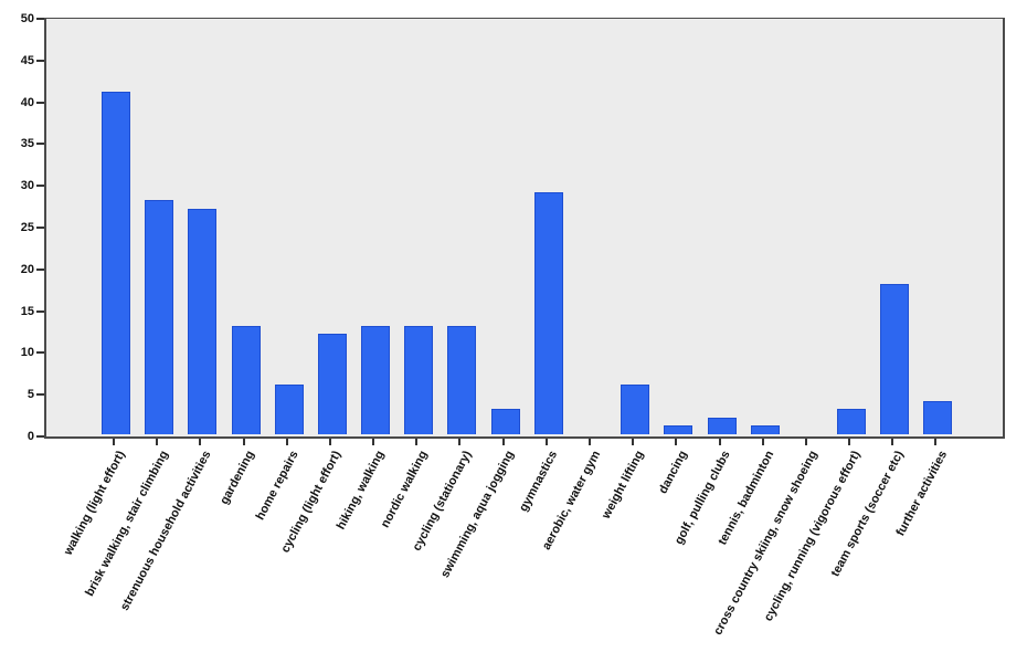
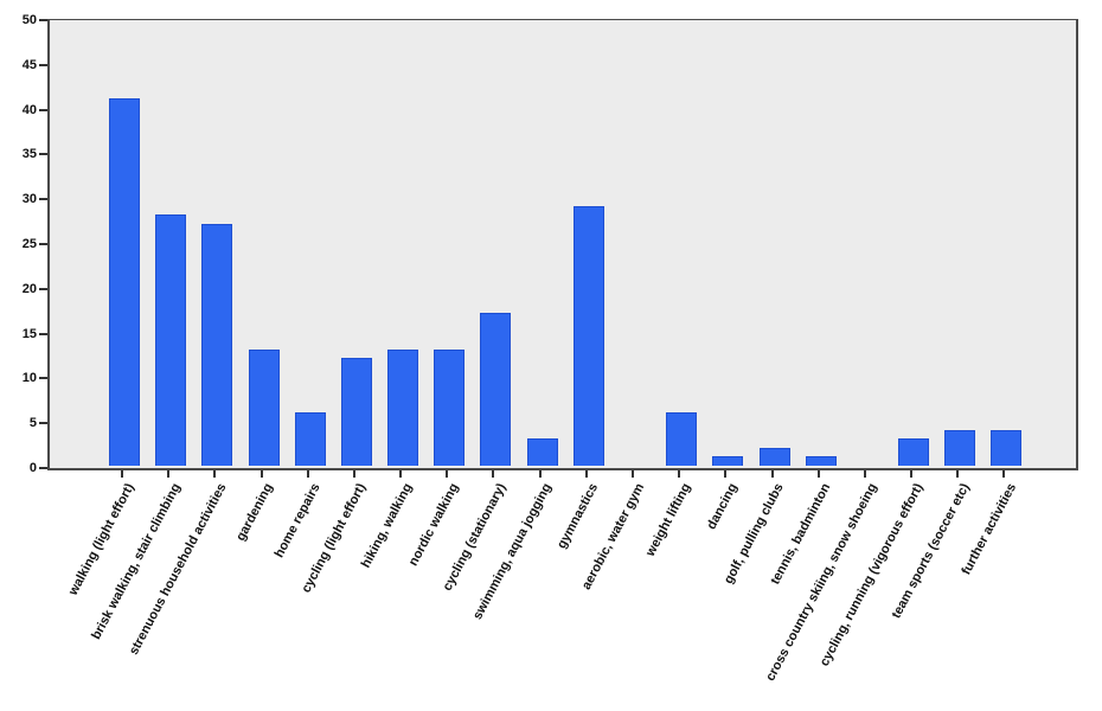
cycling (stationary): 13 -> 17
team sports (soccer etc): 18 -> 4
